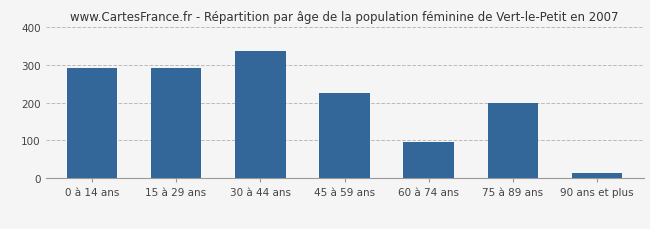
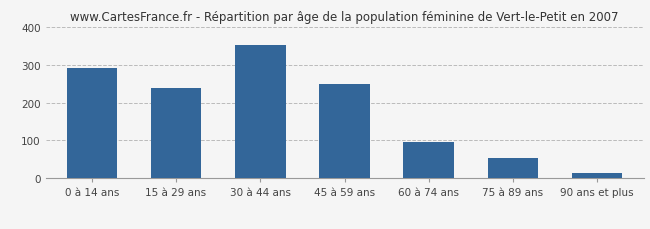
15 à 29 ans: 290 -> 237
30 à 44 ans: 335 -> 352
45 à 59 ans: 225 -> 250
75 à 89 ans: 200 -> 55
